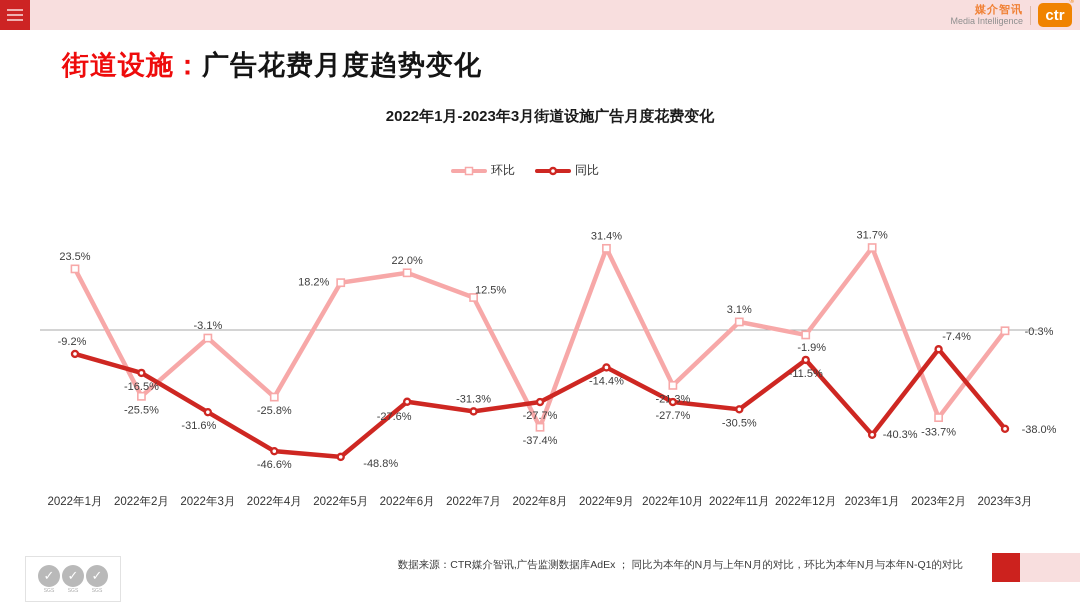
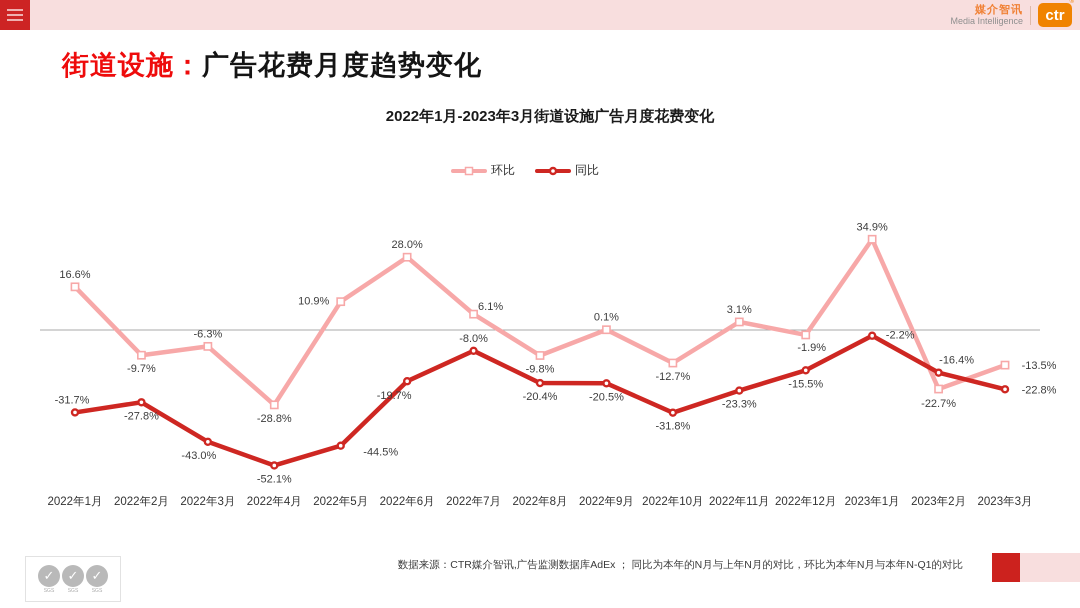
环比/2022年1月: 23.5% -> 16.6%
同比/2022年1月: -9.2% -> -31.7%
环比/2022年2月: -25.5% -> -9.7%
同比/2022年2月: -16.5% -> -27.8%
环比/2022年3月: -3.1% -> -6.3%
同比/2022年3月: -31.6% -> -43.0%
环比/2022年4月: -25.8% -> -28.8%
同比/2022年4月: -46.6% -> -52.1%
环比/2022年5月: 18.2% -> 10.9%
同比/2022年5月: -48.8% -> -44.5%
环比/2022年6月: 22.0% -> 28.0%
同比/2022年6月: -27.6% -> -19.7%
环比/2022年7月: 12.5% -> 6.1%
同比/2022年7月: -31.3% -> -8.0%
环比/2022年8月: -37.4% -> -9.8%
同比/2022年8月: -27.7% -> -20.4%
环比/2022年9月: 31.4% -> 0.1%
同比/2022年9月: -14.4% -> -20.5%
环比/2022年10月: -21.3% -> -12.7%
同比/2022年10月: -27.7% -> -31.8%
同比/2022年11月: -30.5% -> -23.3%
同比/2022年12月: -11.5% -> -15.5%
环比/2023年1月: 31.7% -> 34.9%
同比/2023年1月: -40.3% -> -2.2%
环比/2023年2月: -33.7% -> -22.7%
同比/2023年2月: -7.4% -> -16.4%
环比/2023年3月: -0.3% -> -13.5%
同比/2023年3月: -38.0% -> -22.8%
